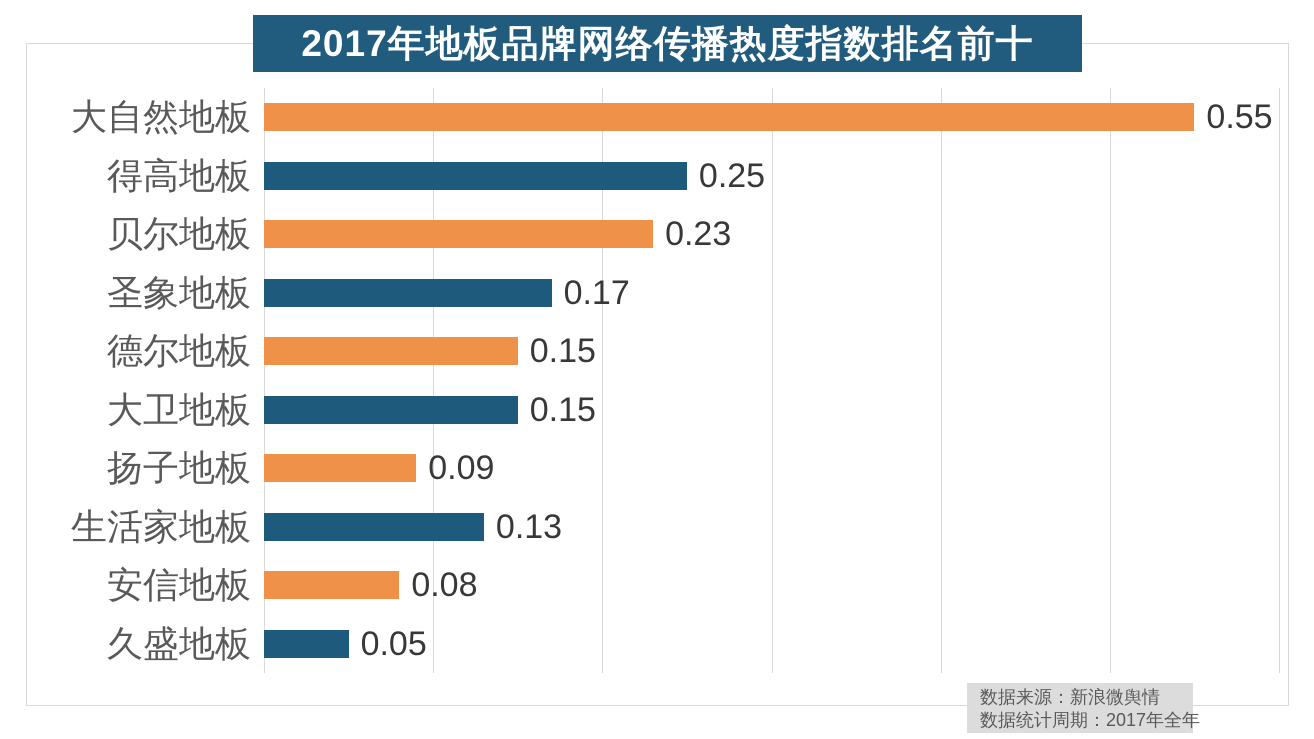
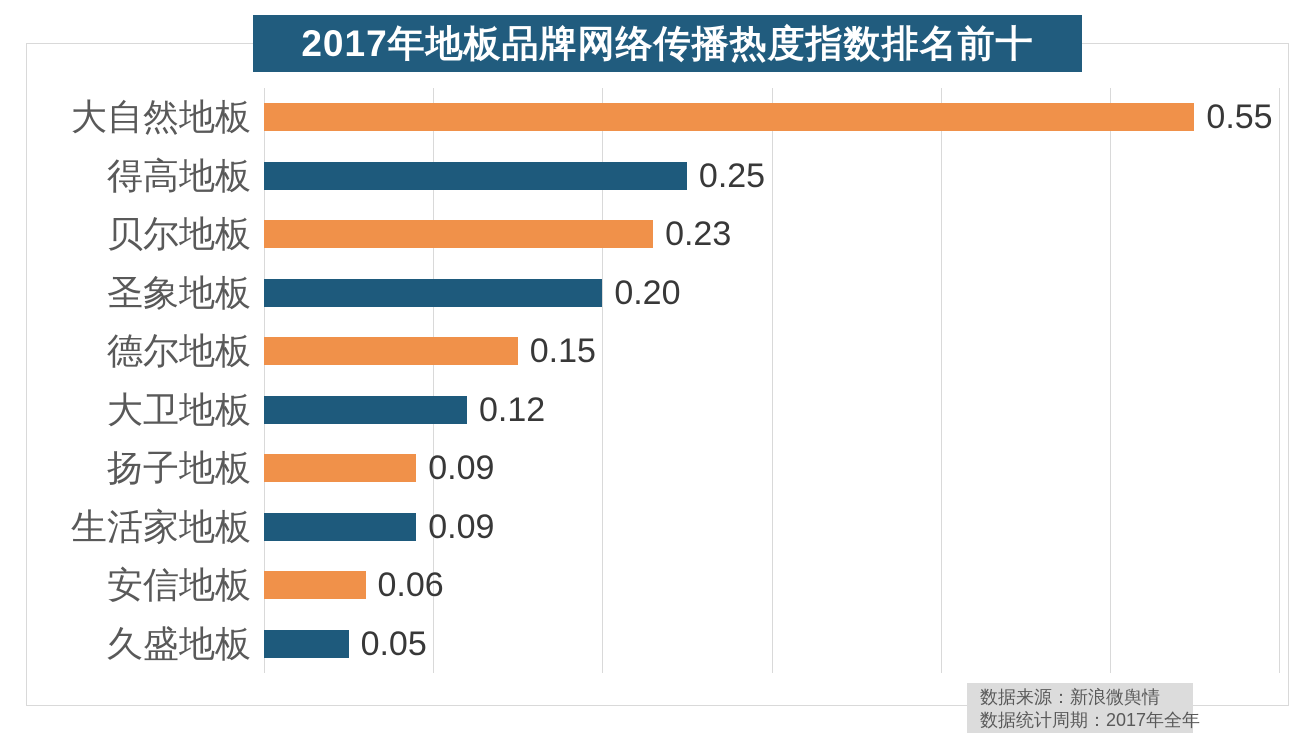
圣象地板: 0.17 -> 0.20
大卫地板: 0.15 -> 0.12
生活家地板: 0.13 -> 0.09
安信地板: 0.08 -> 0.06
